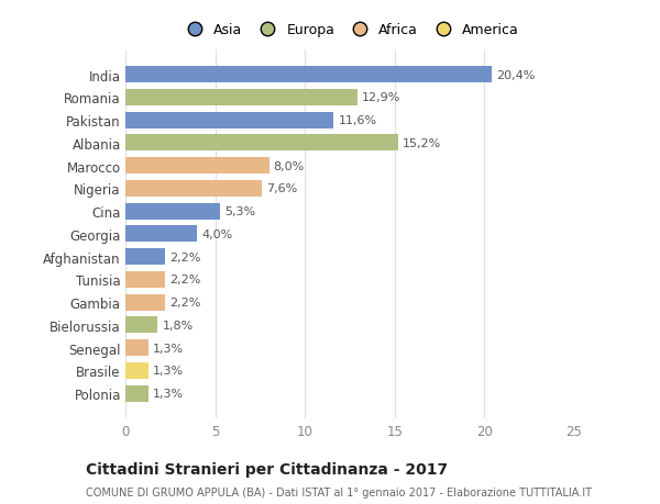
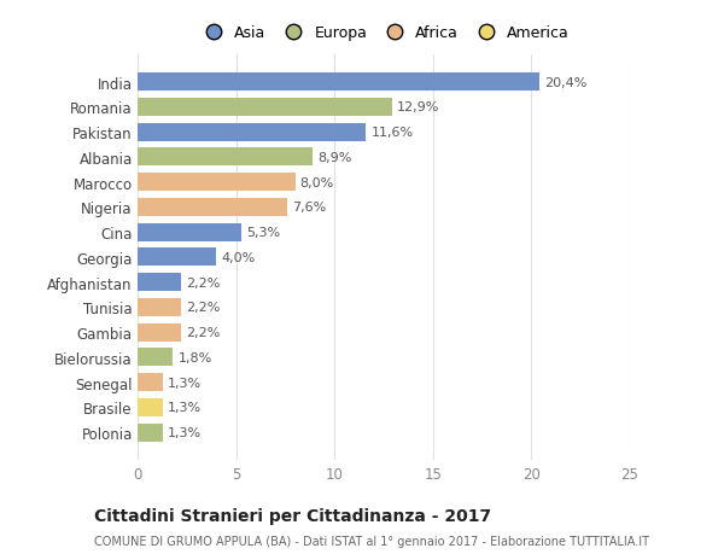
Albania: 15,2% -> 8,9%
